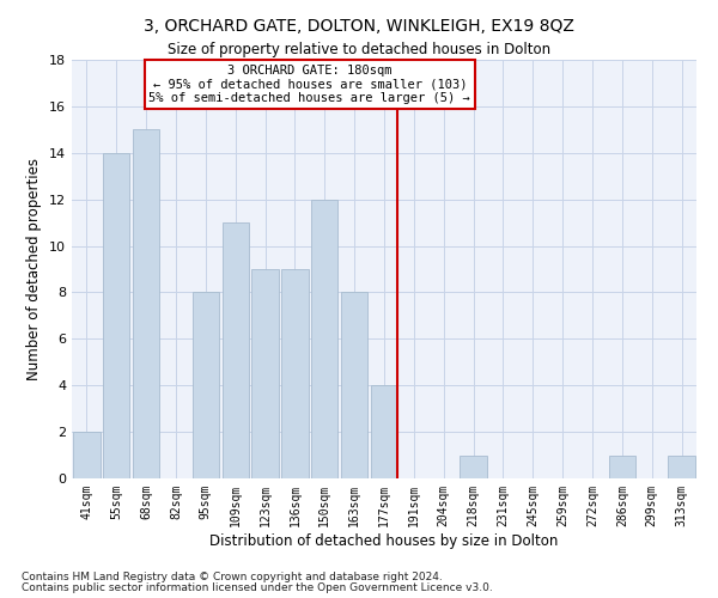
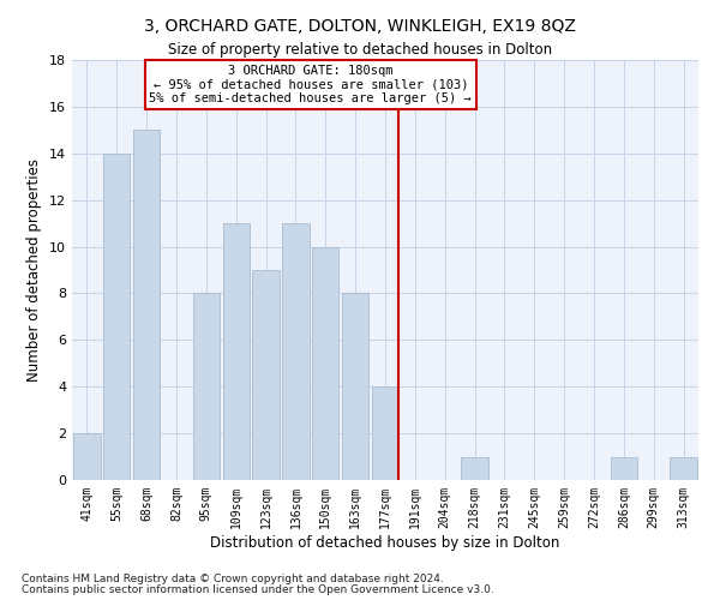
136sqm: 9 -> 11
150sqm: 12 -> 10
